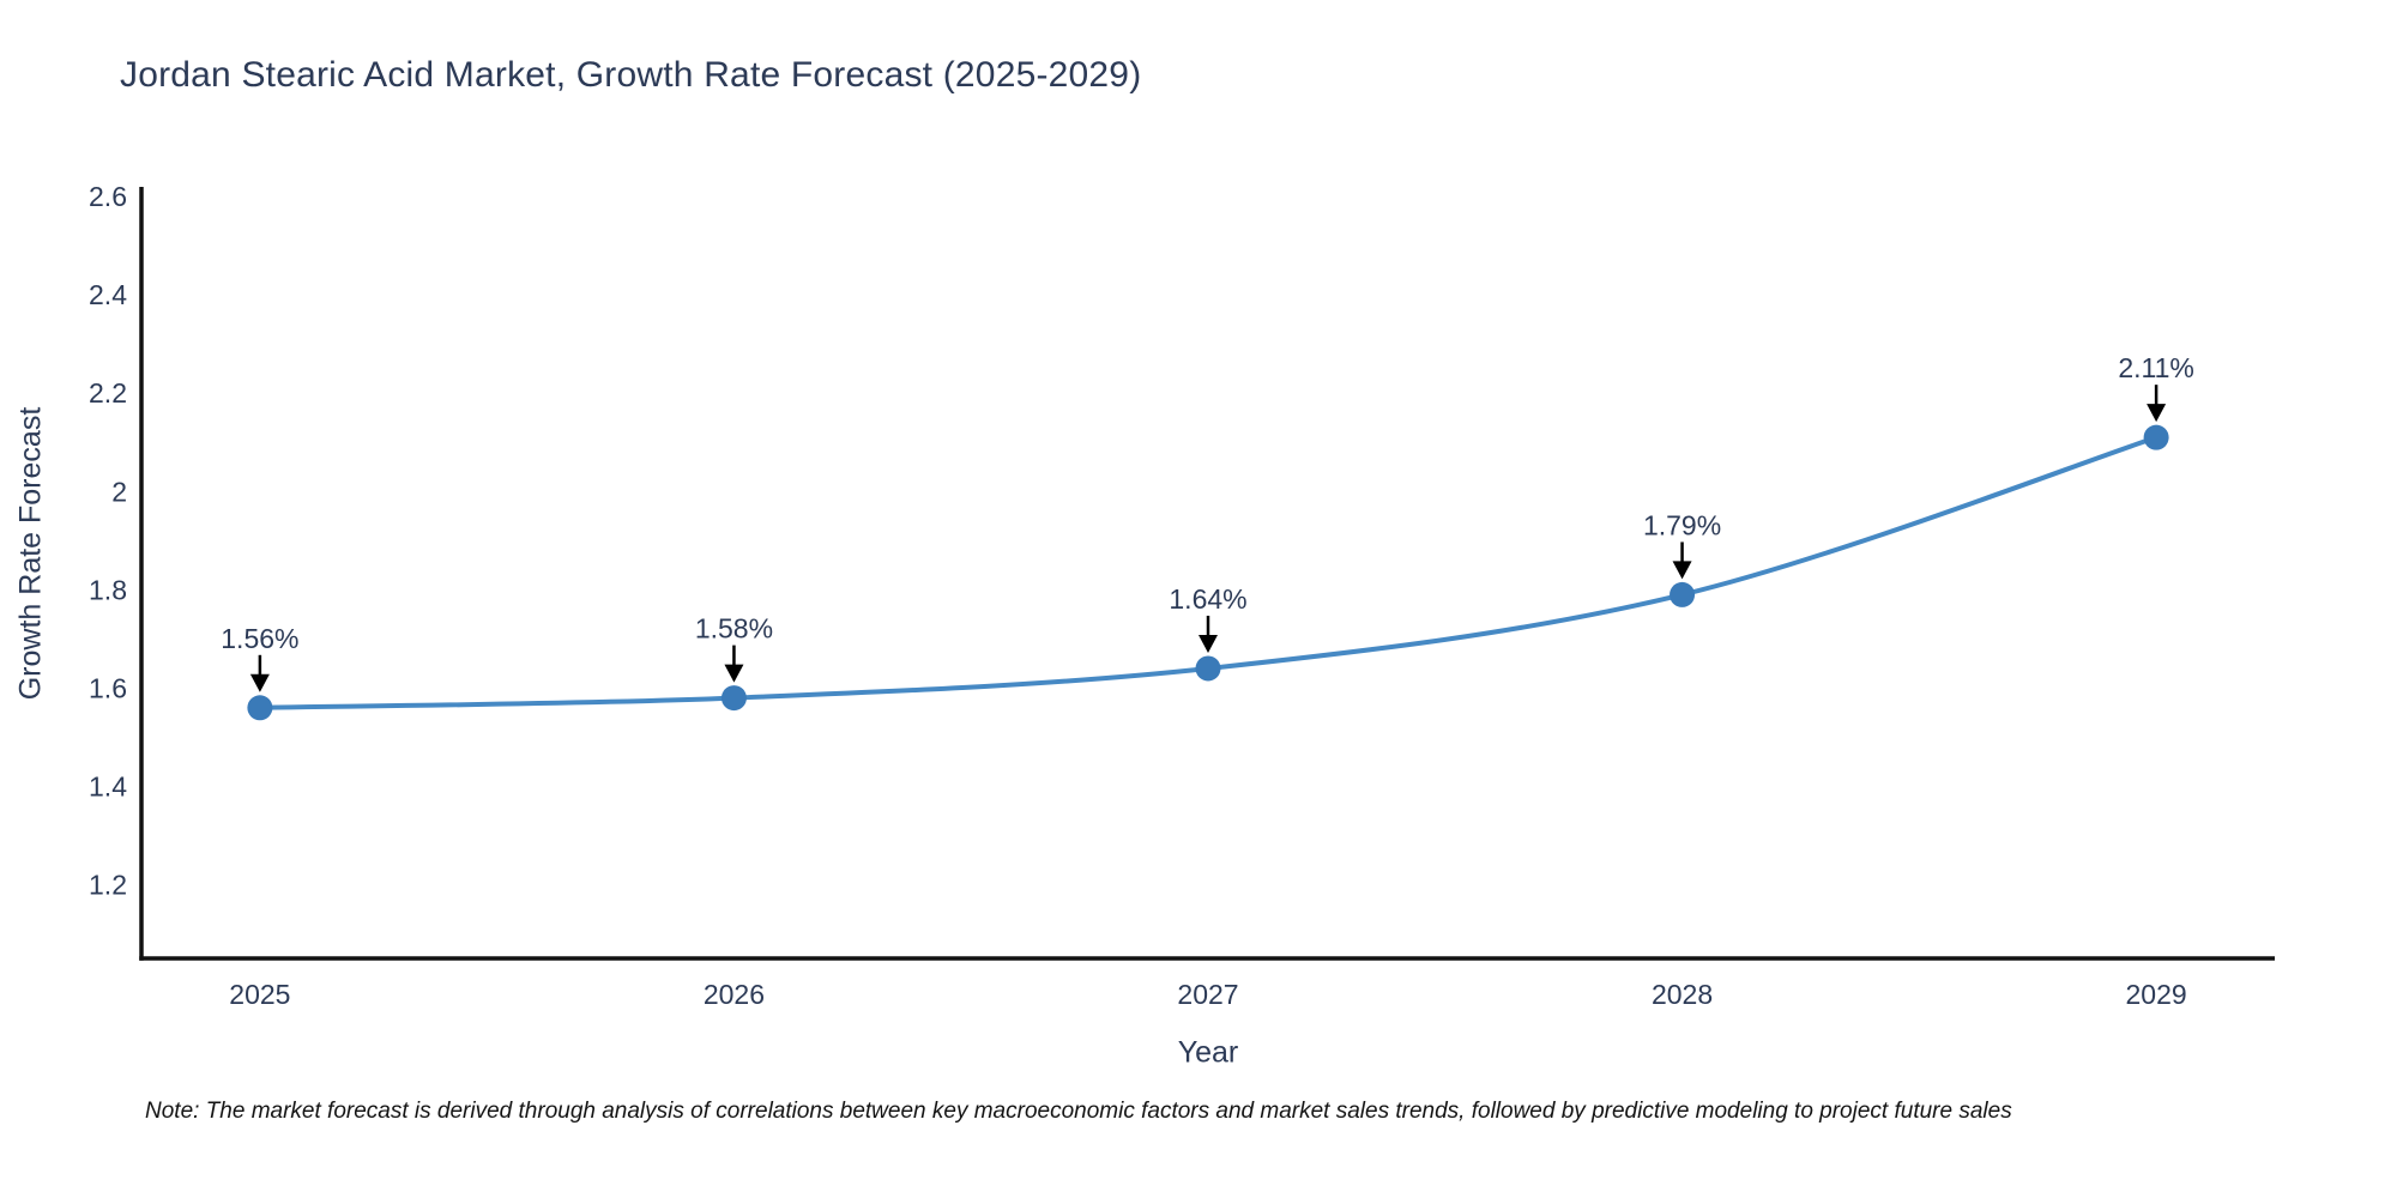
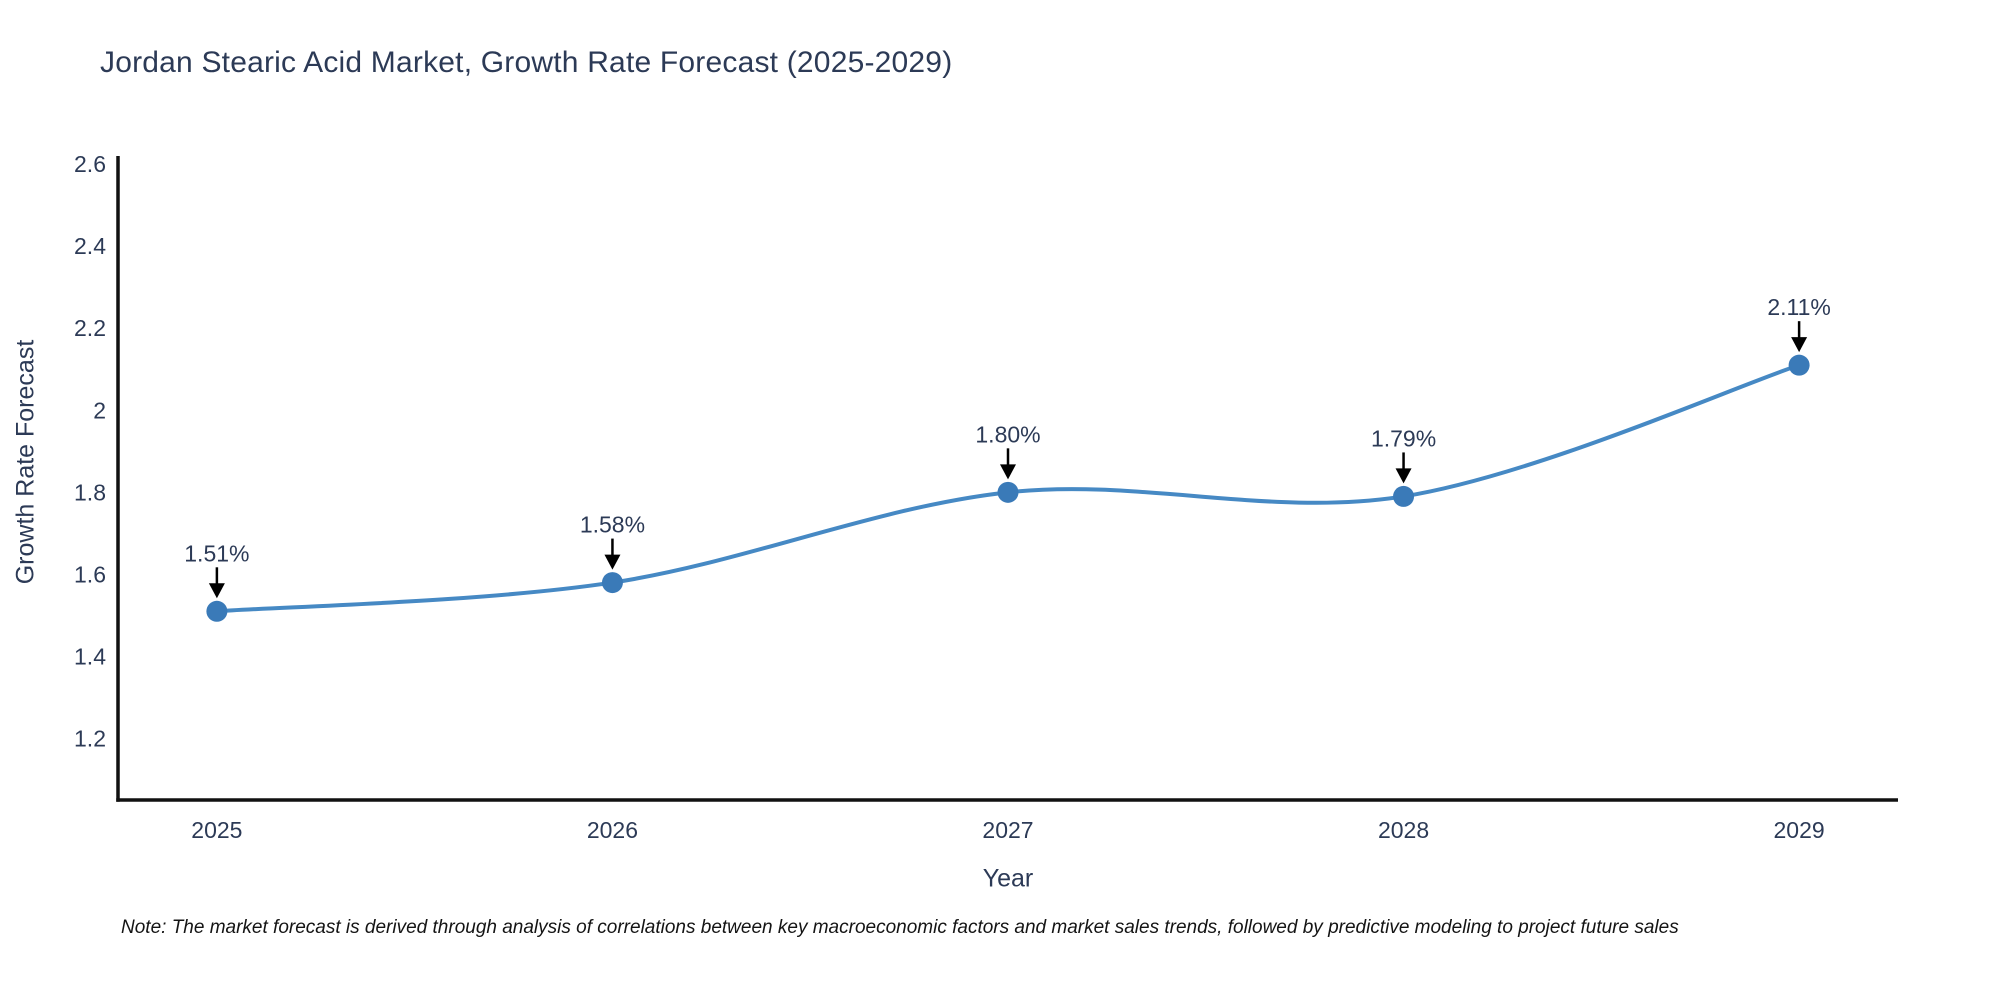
2025: 1.56% -> 1.51%
2027: 1.64% -> 1.80%
